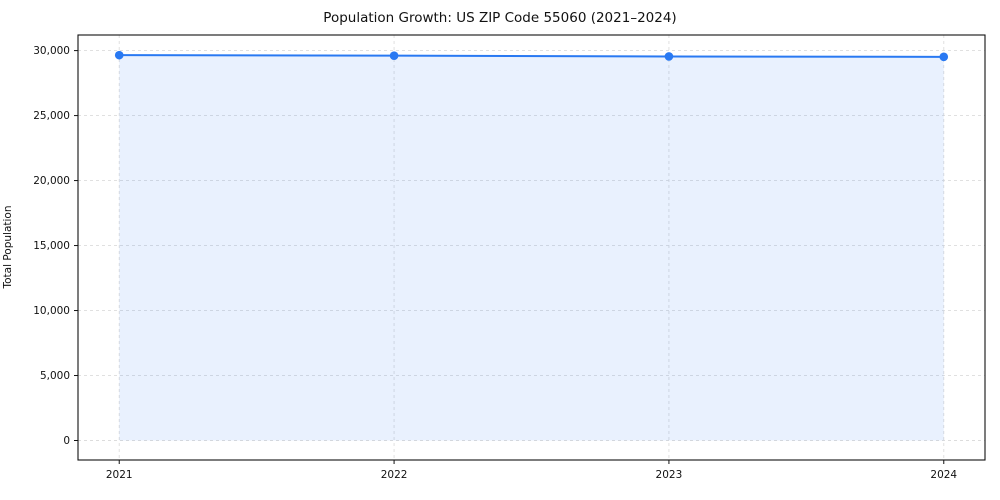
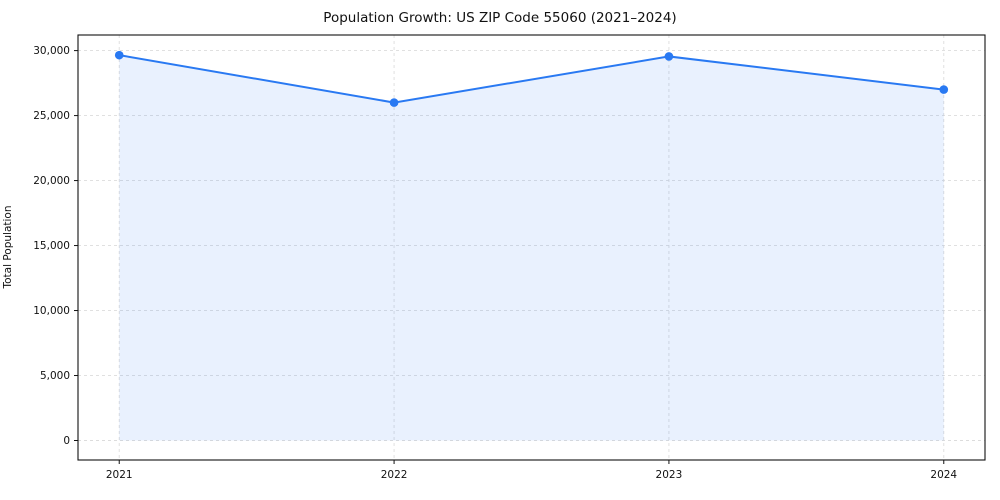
2022: 29600 -> 26000
2024: 29500 -> 27000
